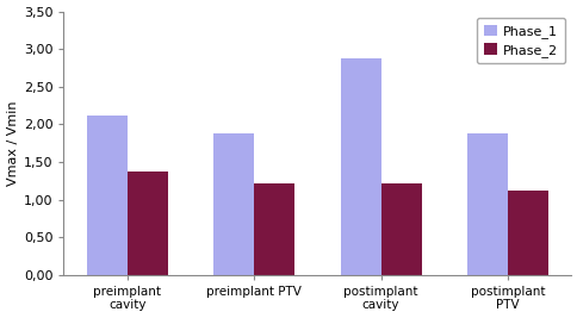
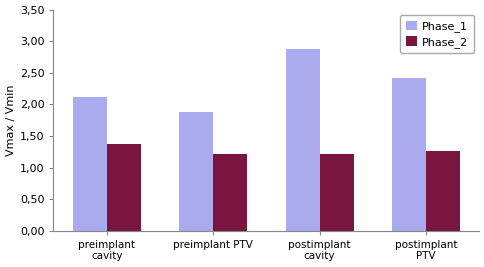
Phase_1/postimplant PTV: 1,88 -> 2,42
Phase_2/postimplant PTV: 1,12 -> 1,26
